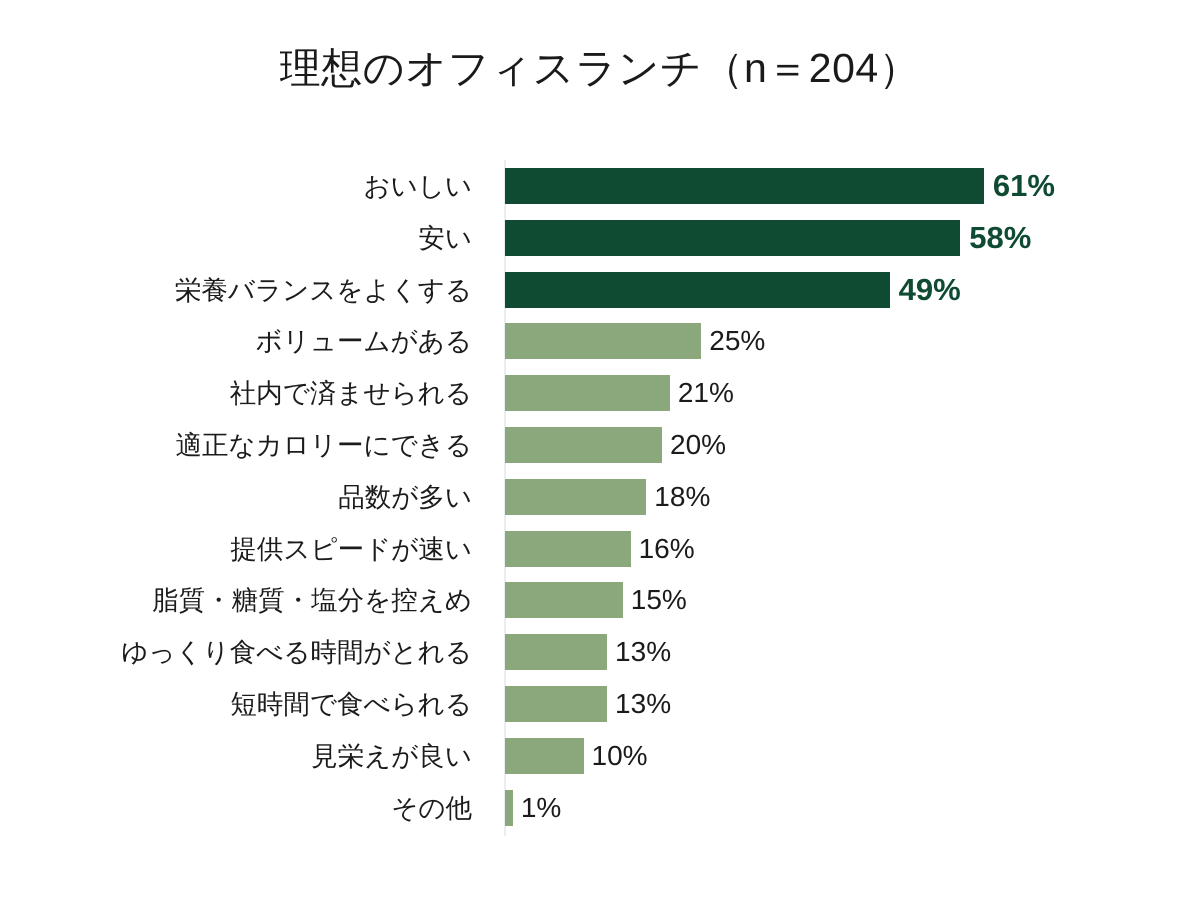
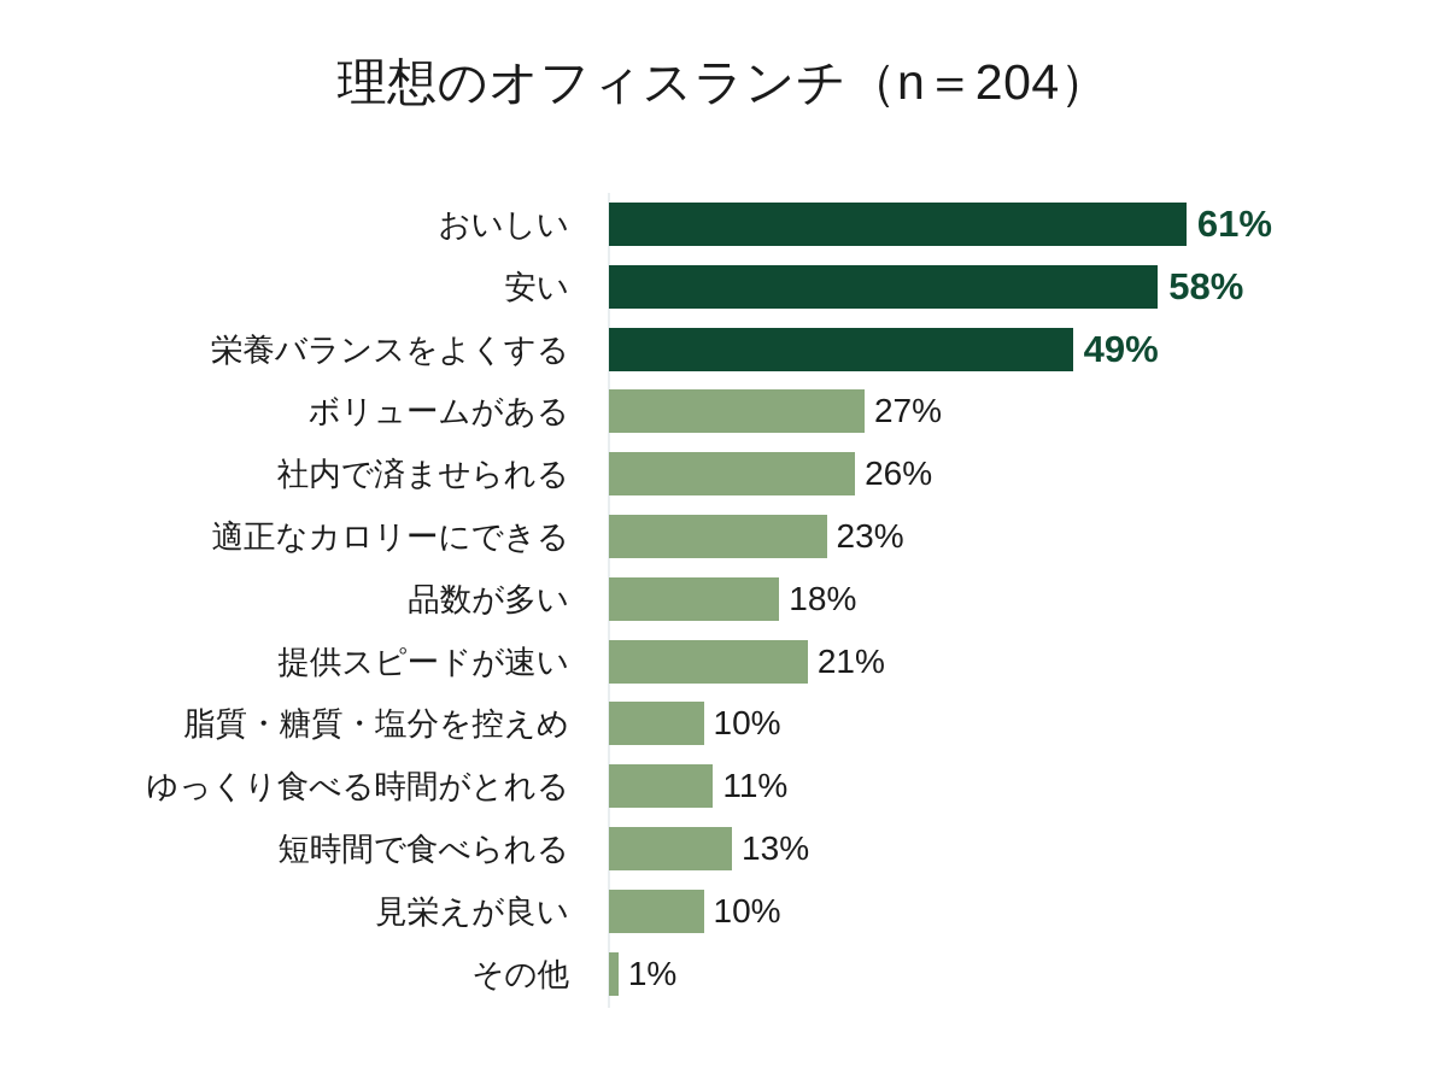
ボリュームがある: 25% -> 27%
社内で済ませられる: 21% -> 26%
適正なカロリーにできる: 20% -> 23%
提供スピードが速い: 16% -> 21%
脂質・糖質・塩分を控えめ: 15% -> 10%
ゆっくり食べる時間がとれる: 13% -> 11%
